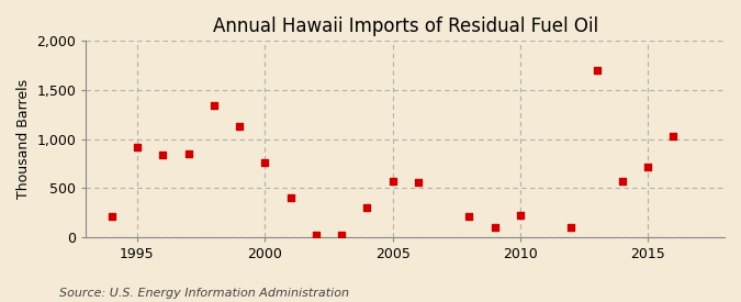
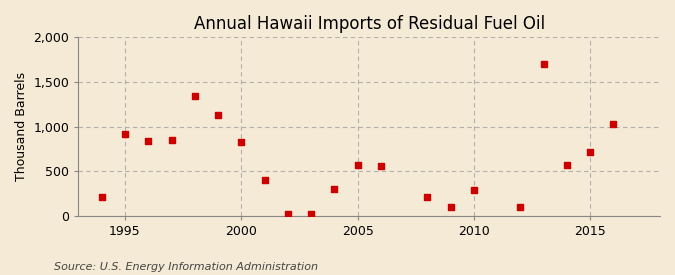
2000: 760 -> 830
2010: 220 -> 300
